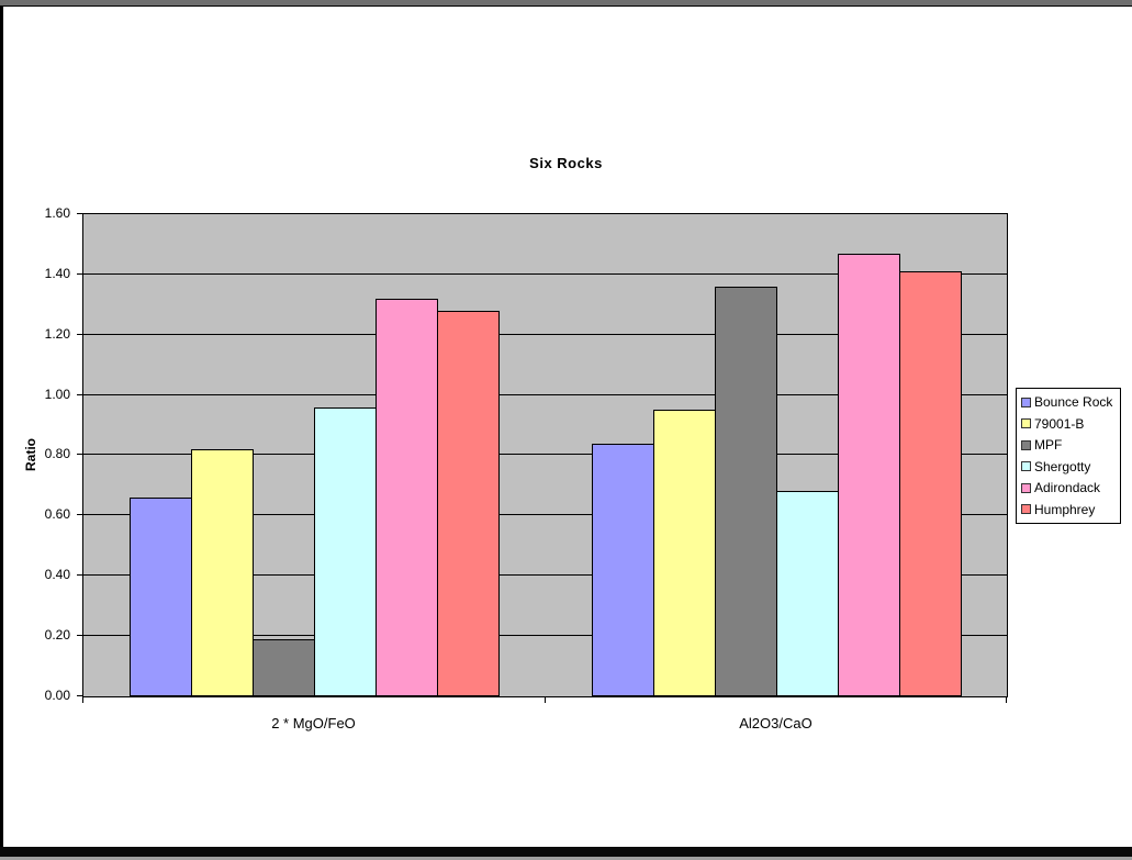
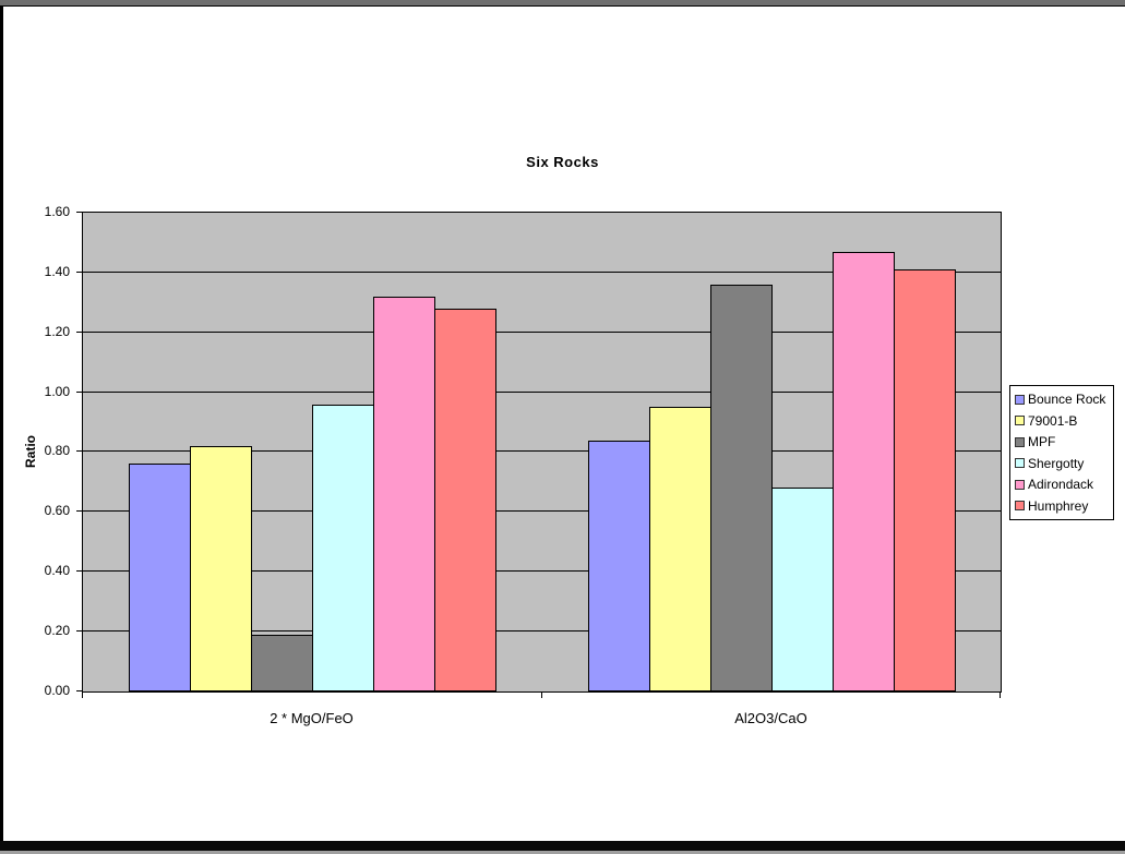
Bounce Rock/2 * MgO/FeO: 0.66 -> 0.76
